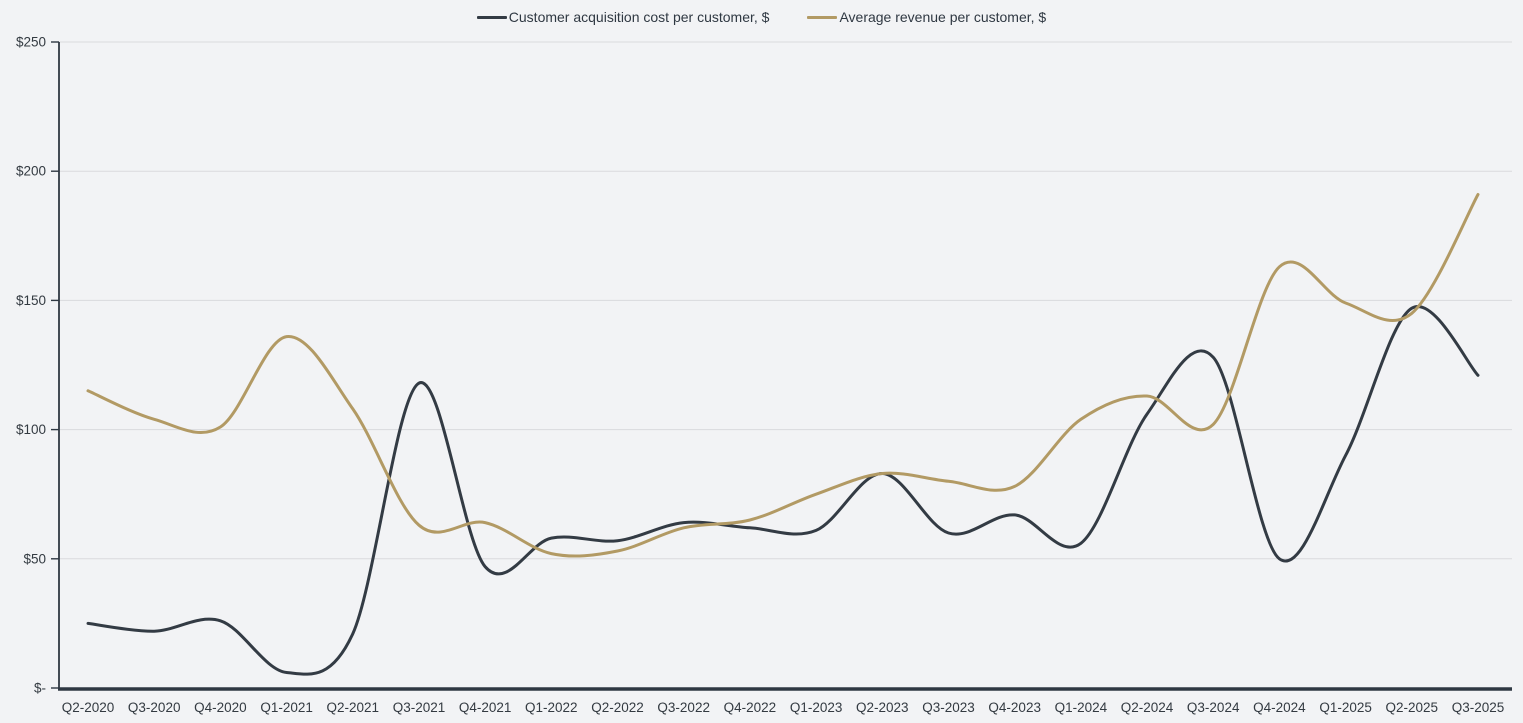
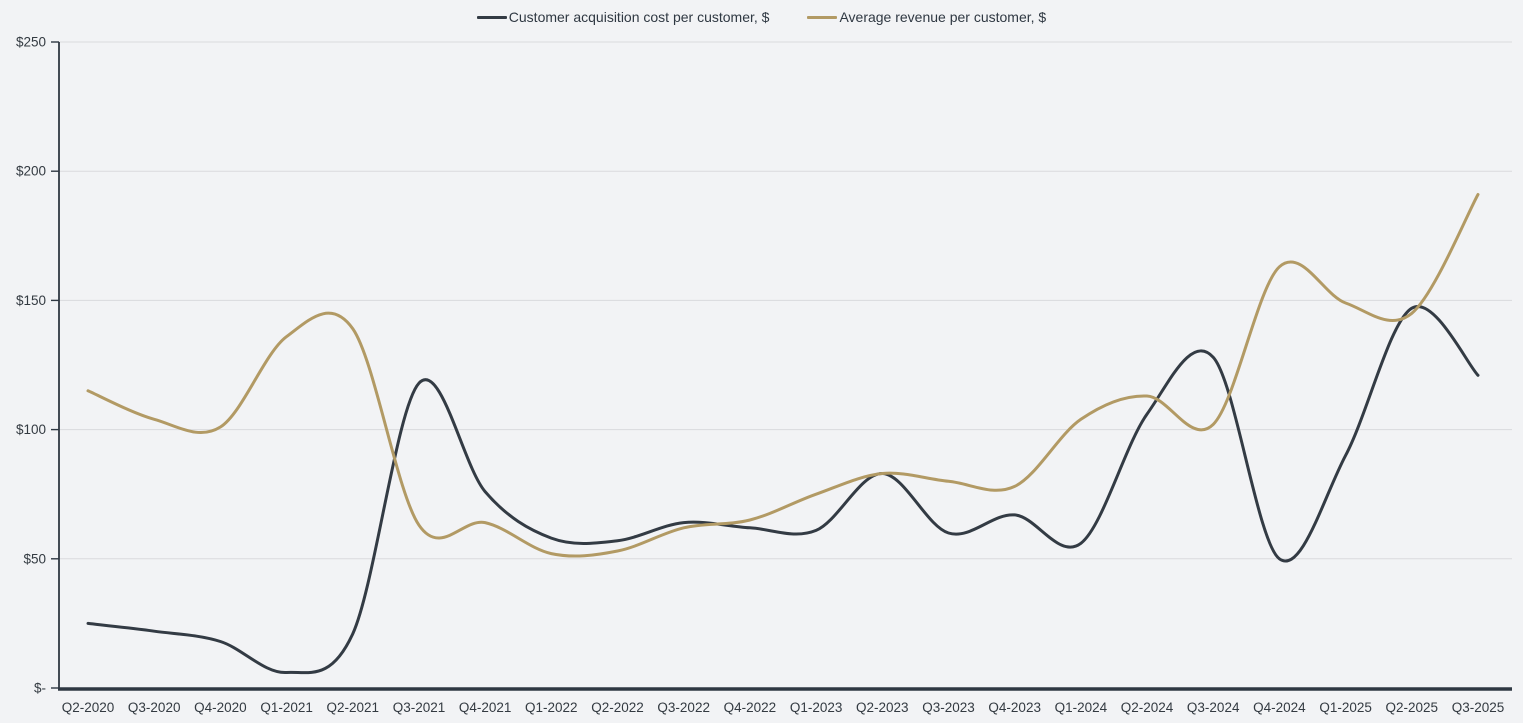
Customer acquisition cost per customer, $/Q4-2020: $26 -> $18
Average revenue per customer, $/Q2-2021: $108 -> $139
Customer acquisition cost per customer, $/Q4-2021: $47 -> $76
